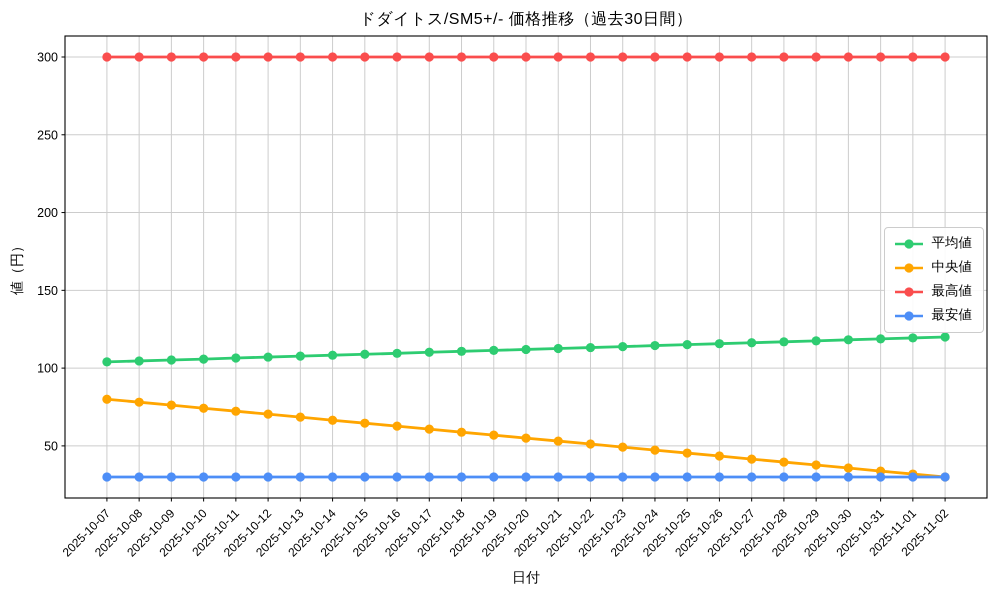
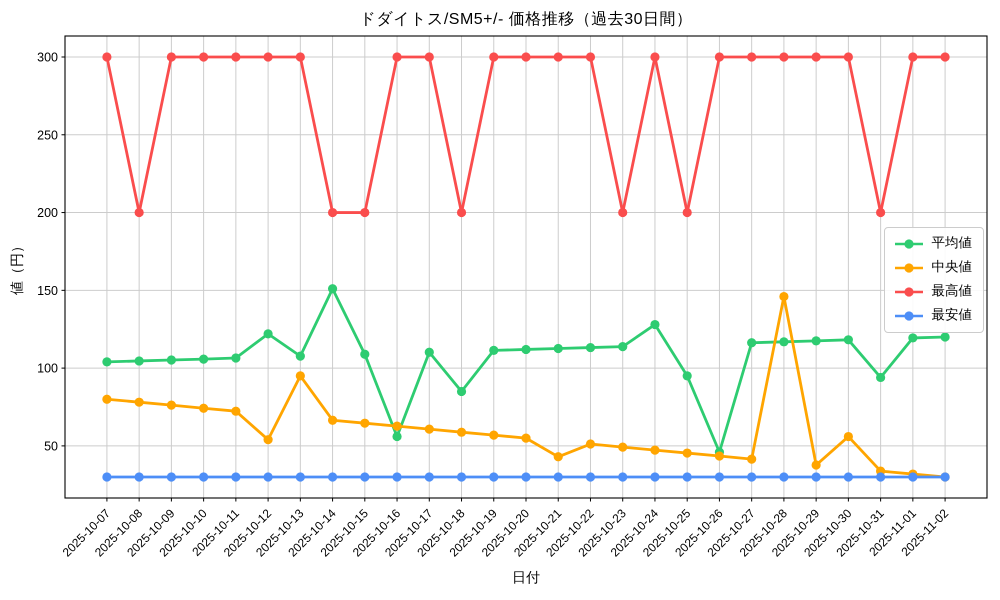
最高値/2025-10-08: 300 -> 200
平均値/2025-10-12: 107 -> 122
中央値/2025-10-12: 70 -> 54
中央値/2025-10-13: 68 -> 95
平均値/2025-10-14: 108 -> 151
最高値/2025-10-14: 300 -> 200
最高値/2025-10-15: 300 -> 200
平均値/2025-10-16: 110 -> 56
平均値/2025-10-18: 111 -> 85
最高値/2025-10-18: 300 -> 200
中央値/2025-10-21: 53 -> 43
最高値/2025-10-23: 300 -> 200
平均値/2025-10-24: 114 -> 128
平均値/2025-10-25: 115 -> 95
最高値/2025-10-25: 300 -> 200
平均値/2025-10-26: 116 -> 46
中央値/2025-10-28: 40 -> 146
中央値/2025-10-30: 36 -> 56
平均値/2025-10-31: 119 -> 94
最高値/2025-10-31: 300 -> 200
